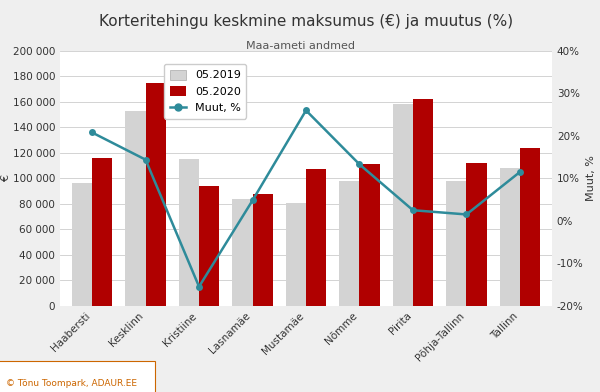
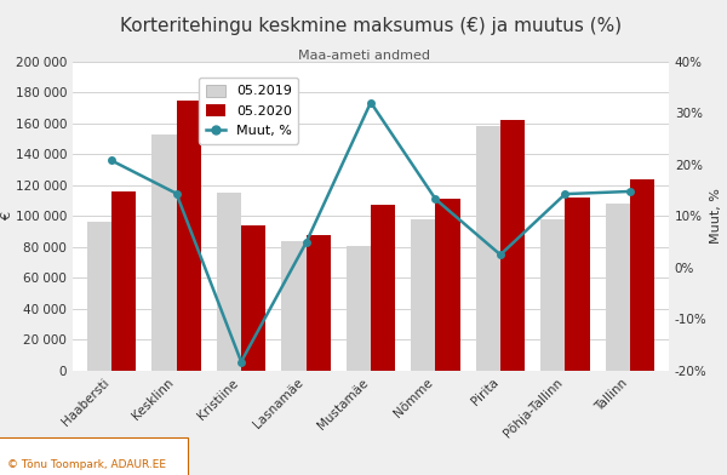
Muut, %/Kristiine: -15.5% -> -18.3%
Muut, %/Mustamäe: 26.0% -> 32.1%
Muut, %/Põhja-Tallinn: 1.5% -> 14.3%
Muut, %/Tallinn: 11.5% -> 14.8%
